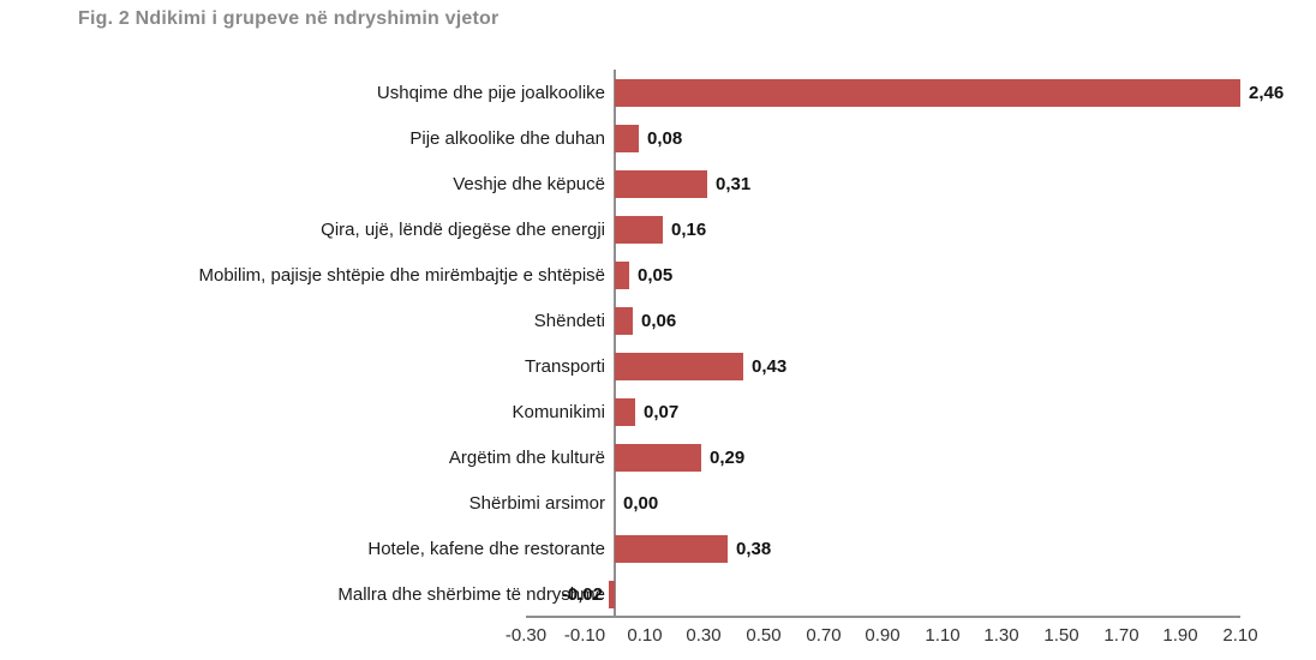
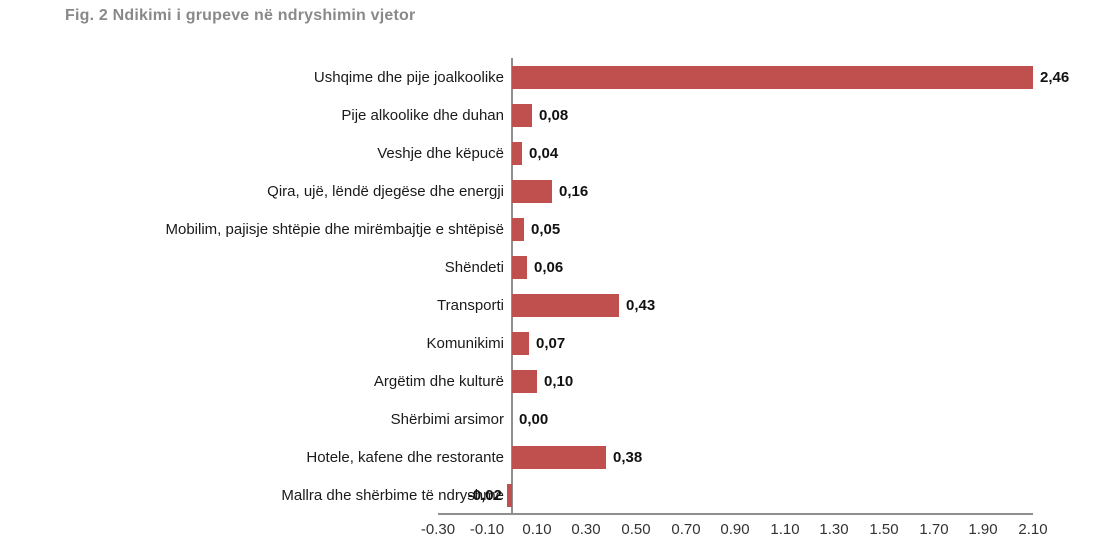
Veshje dhe këpucë: 0,31 -> 0,04
Argëtim dhe kulturë: 0,29 -> 0,10
